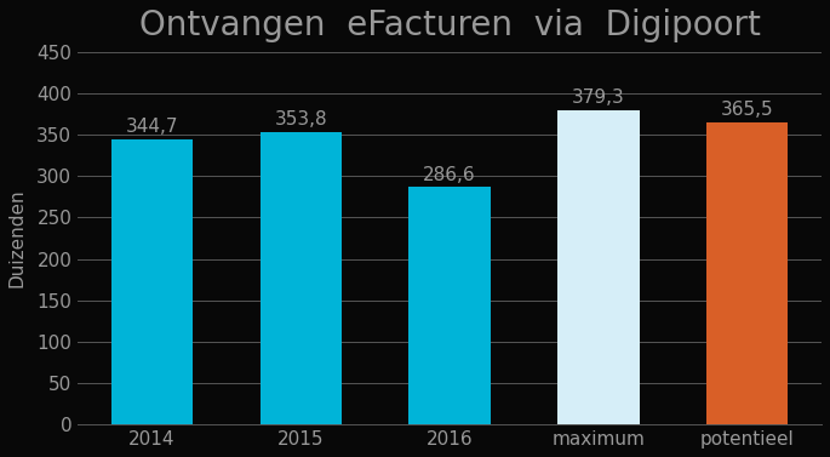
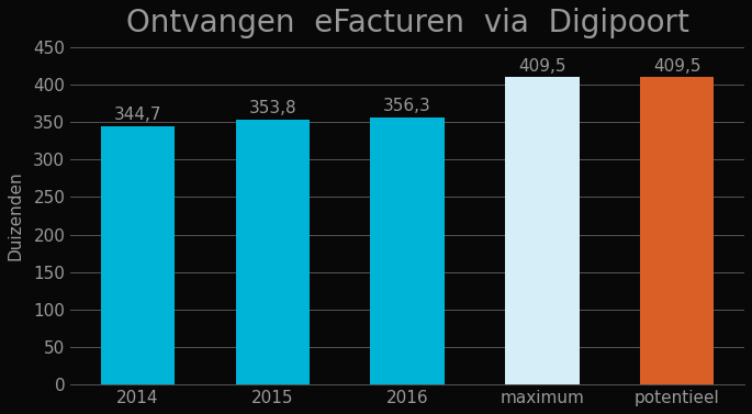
2016: 286,6 -> 356,3
maximum: 379,3 -> 409,5
potentieel: 365,5 -> 409,5
